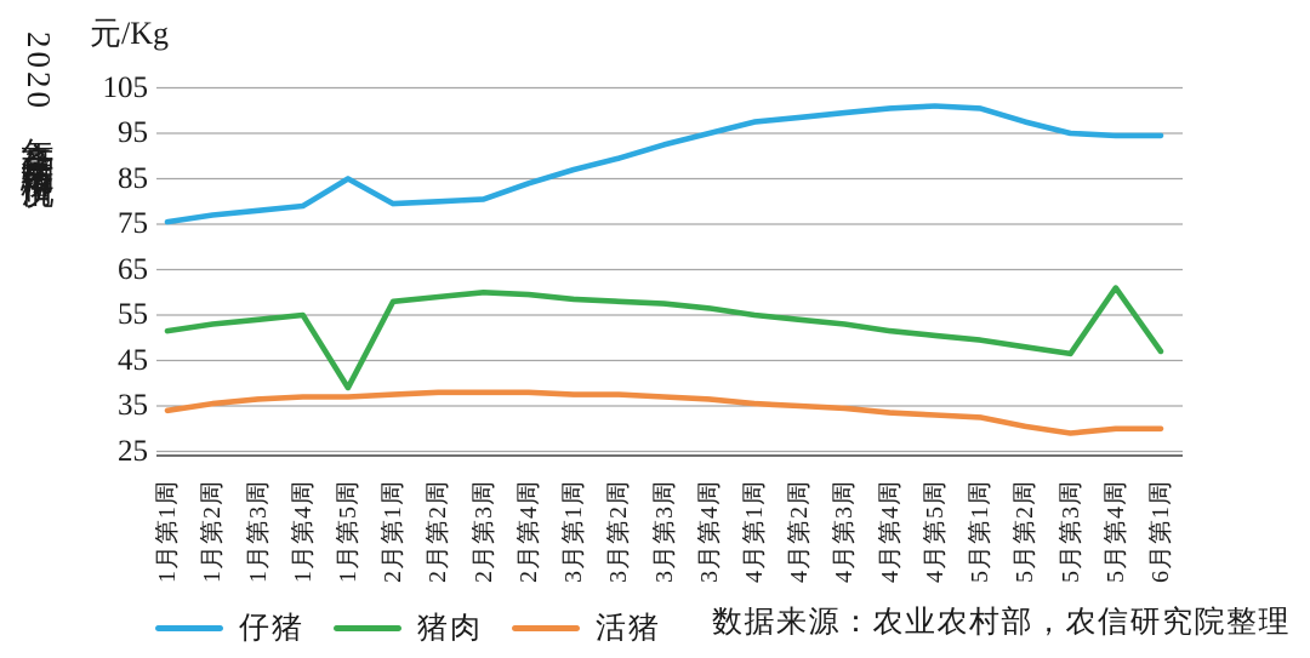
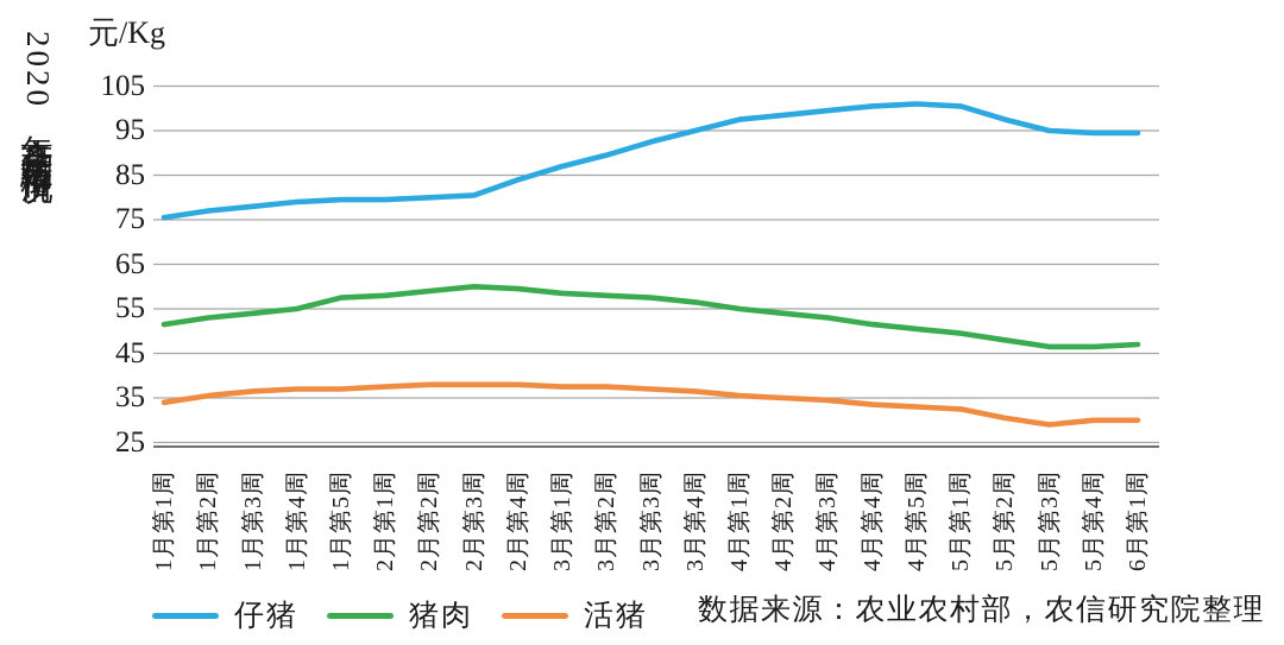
仔猪/1月第5周: 85 -> 80
猪肉/1月第5周: 39 -> 58
猪肉/5月第4周: 61 -> 46
